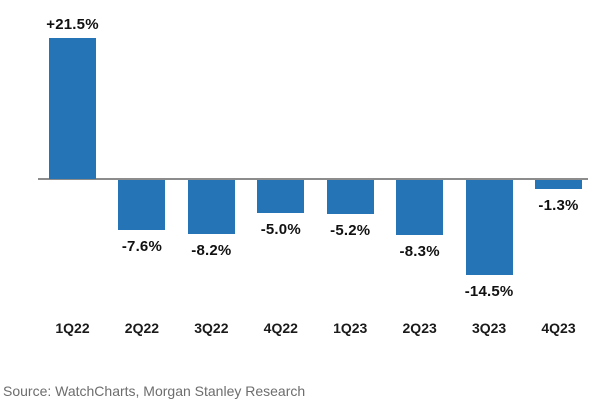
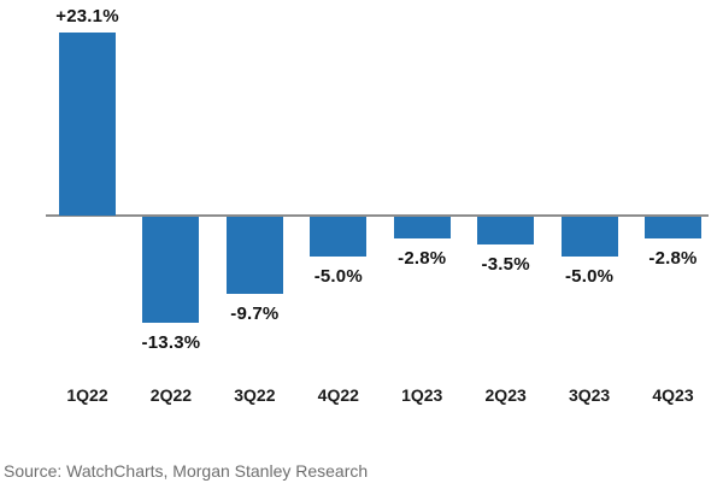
1Q22: +21.5% -> +23.1%
2Q22: -7.6% -> -13.3%
3Q22: -8.2% -> -9.7%
1Q23: -5.2% -> -2.8%
2Q23: -8.3% -> -3.5%
3Q23: -14.5% -> -5.0%
4Q23: -1.3% -> -2.8%
